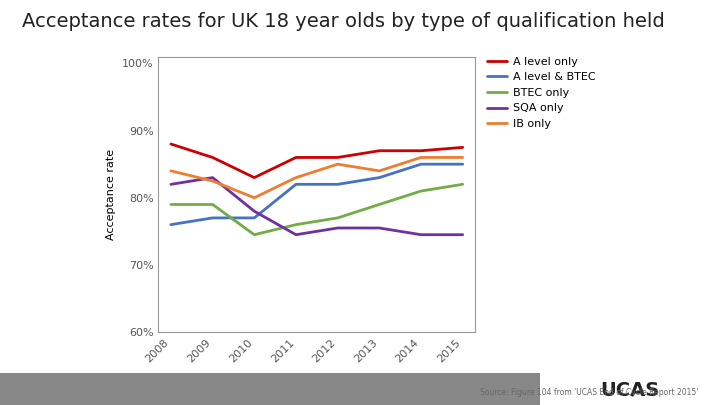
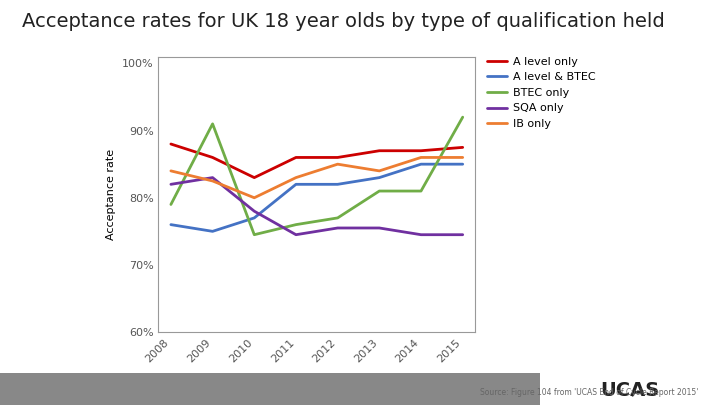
A level & BTEC/2009: 77% -> 75%
BTEC only/2009: 79.0% -> 91.0%
BTEC only/2013: 79.0% -> 81.0%
BTEC only/2015: 82.0% -> 92.0%
